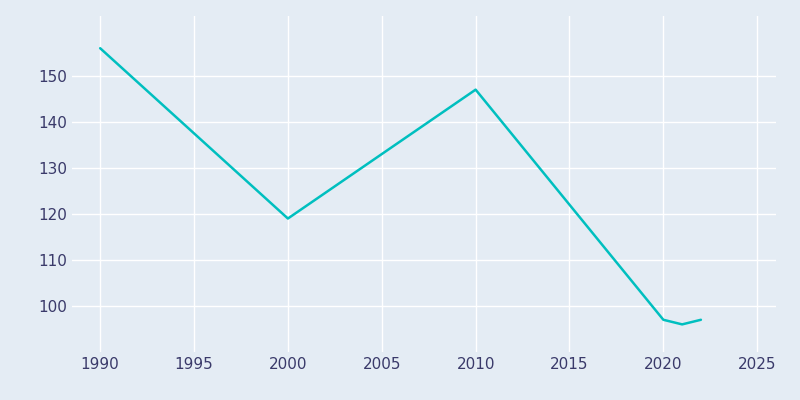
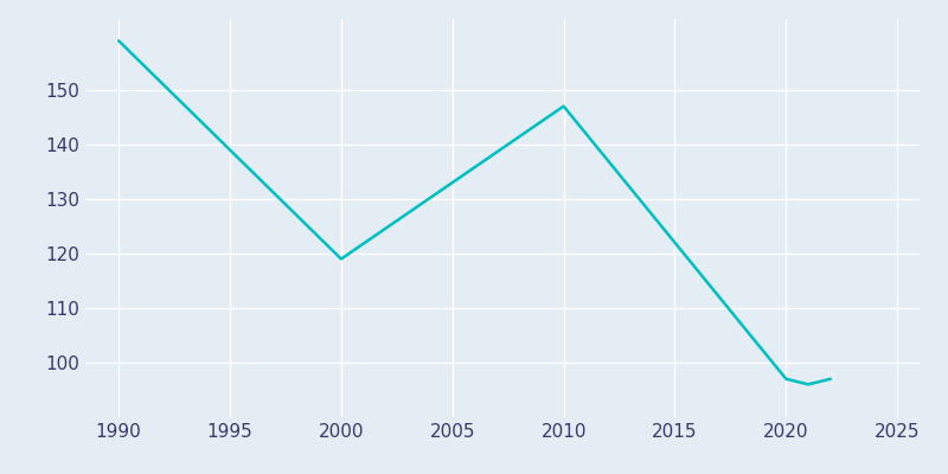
1990: 156 -> 159
